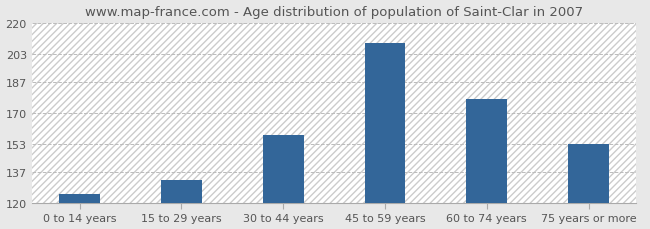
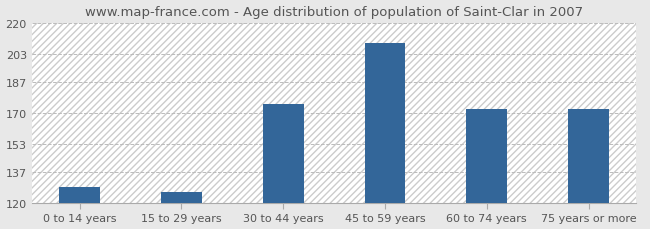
0 to 14 years: 125 -> 129
15 to 29 years: 133 -> 126
30 to 44 years: 158 -> 175
60 to 74 years: 178 -> 172
75 years or more: 153 -> 172
